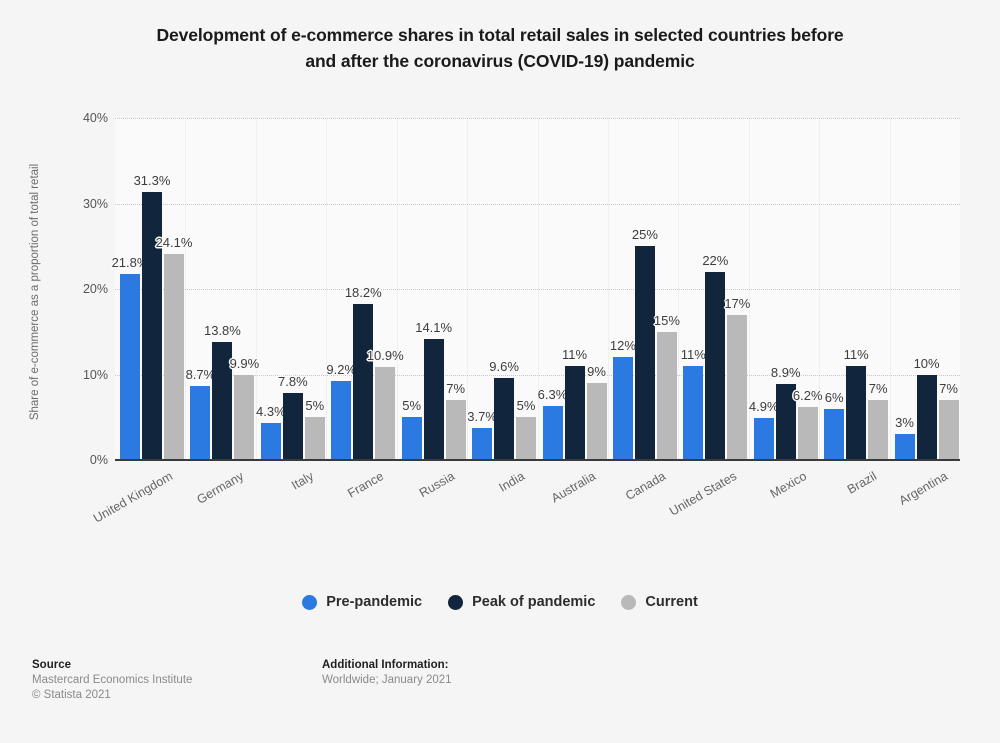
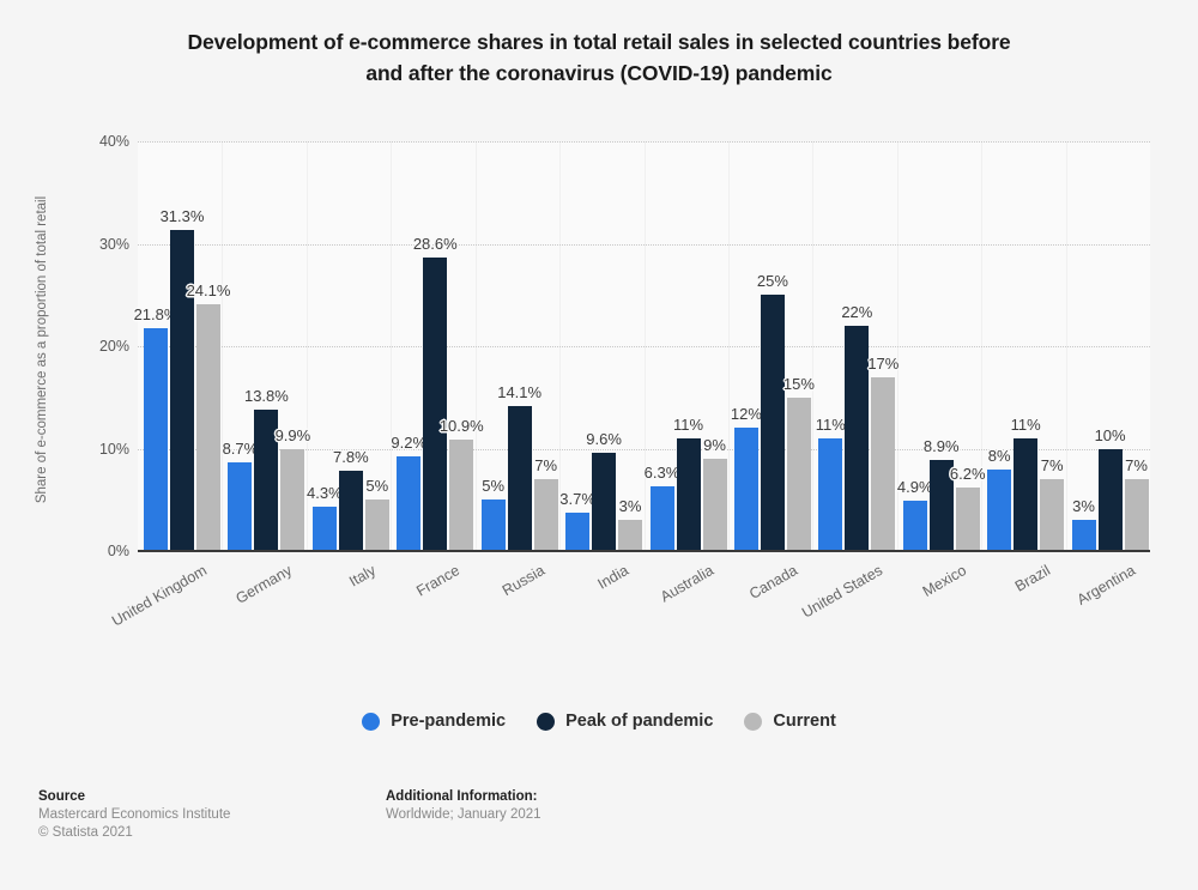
Peak of pandemic/France: 18.2% -> 28.6%
Current/India: 5% -> 3%
Pre-pandemic/Brazil: 6% -> 8%
